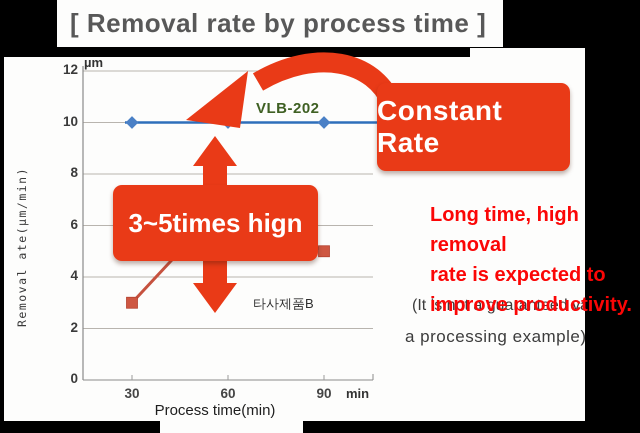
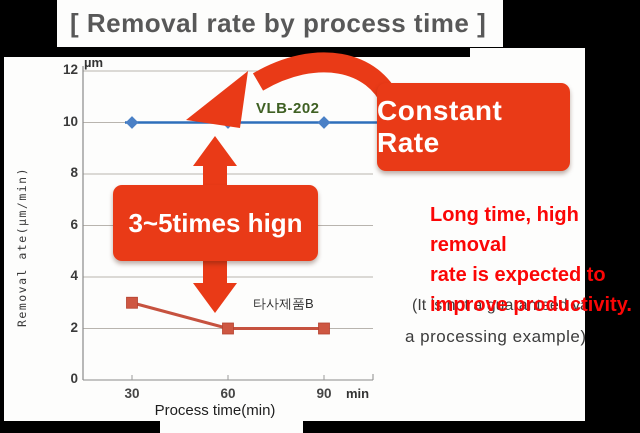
타사제품B/60: 7 -> 2
타사제품B/90: 5 -> 2
